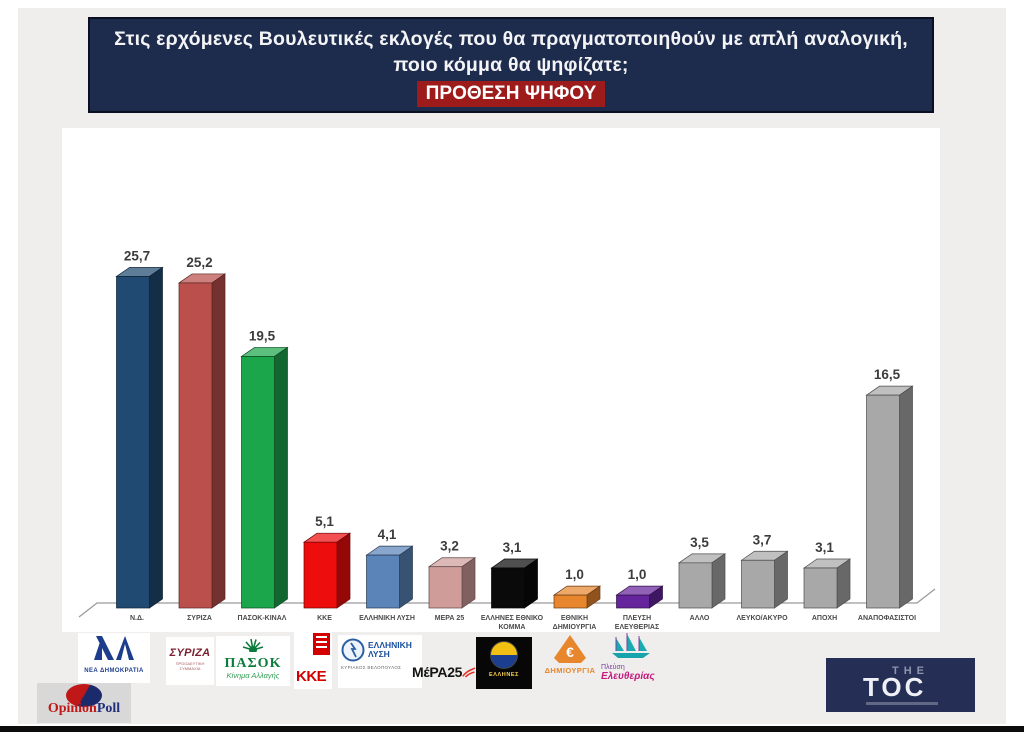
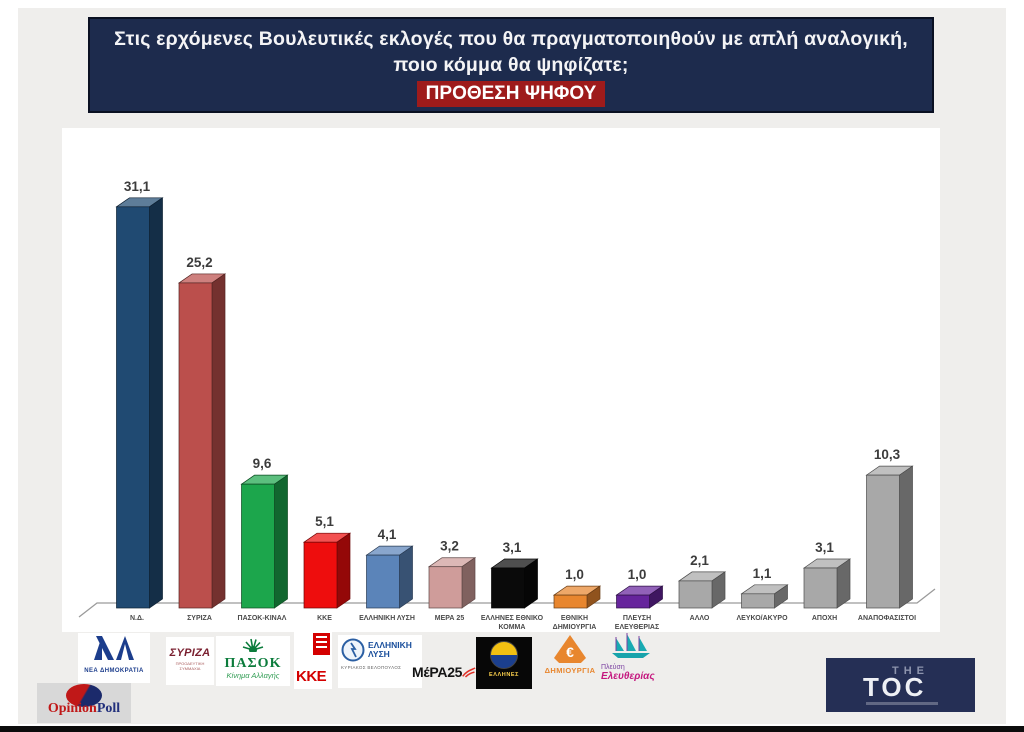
Ν.Δ.: 25,7 -> 31,1
ΠΑΣΟΚ-ΚΙΝΑΛ: 19,5 -> 9,6
ΑΛΛΟ: 3,5 -> 2,1
ΛΕΥΚΟ/ΑΚΥΡΟ: 3,7 -> 1,1
ΑΝΑΠΟΦΑΣΙΣΤΟΙ: 16,5 -> 10,3
